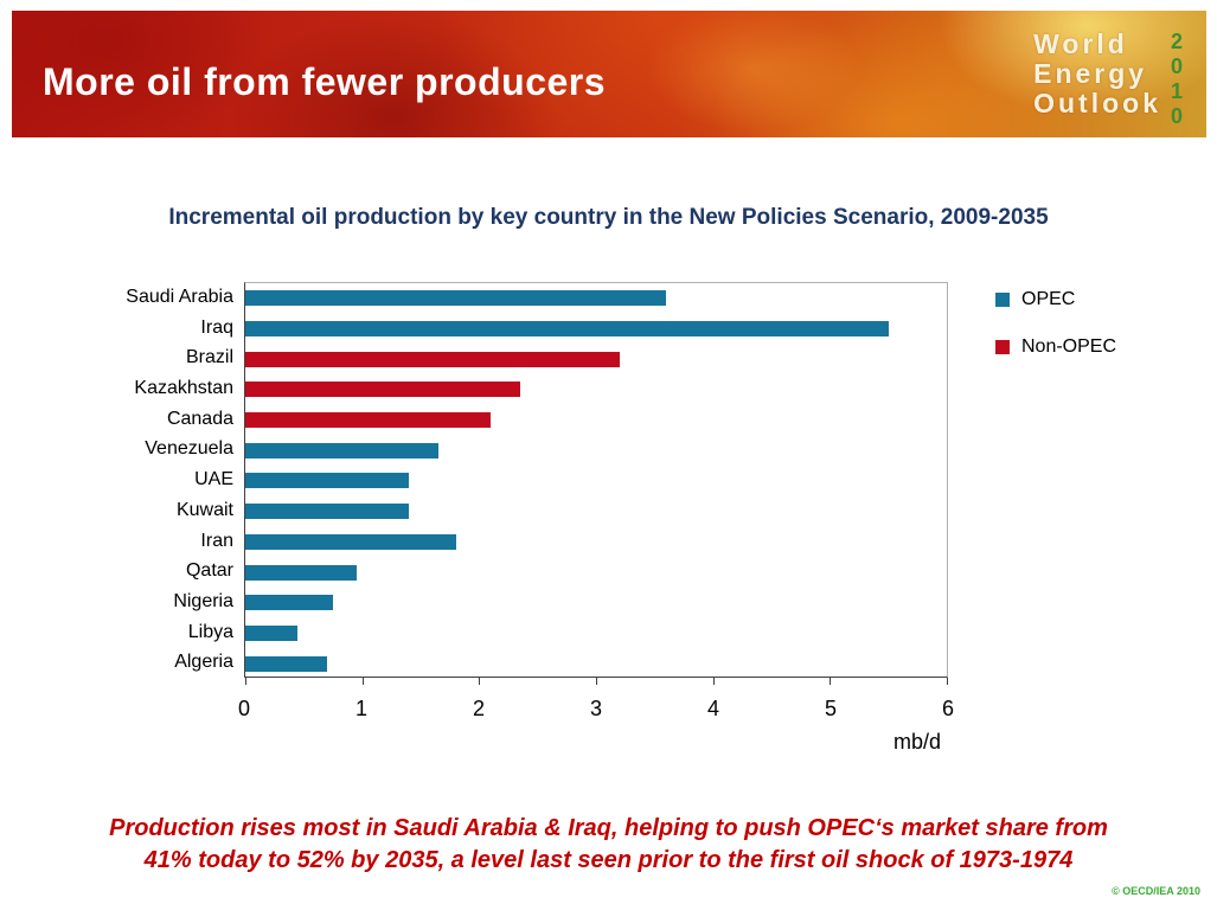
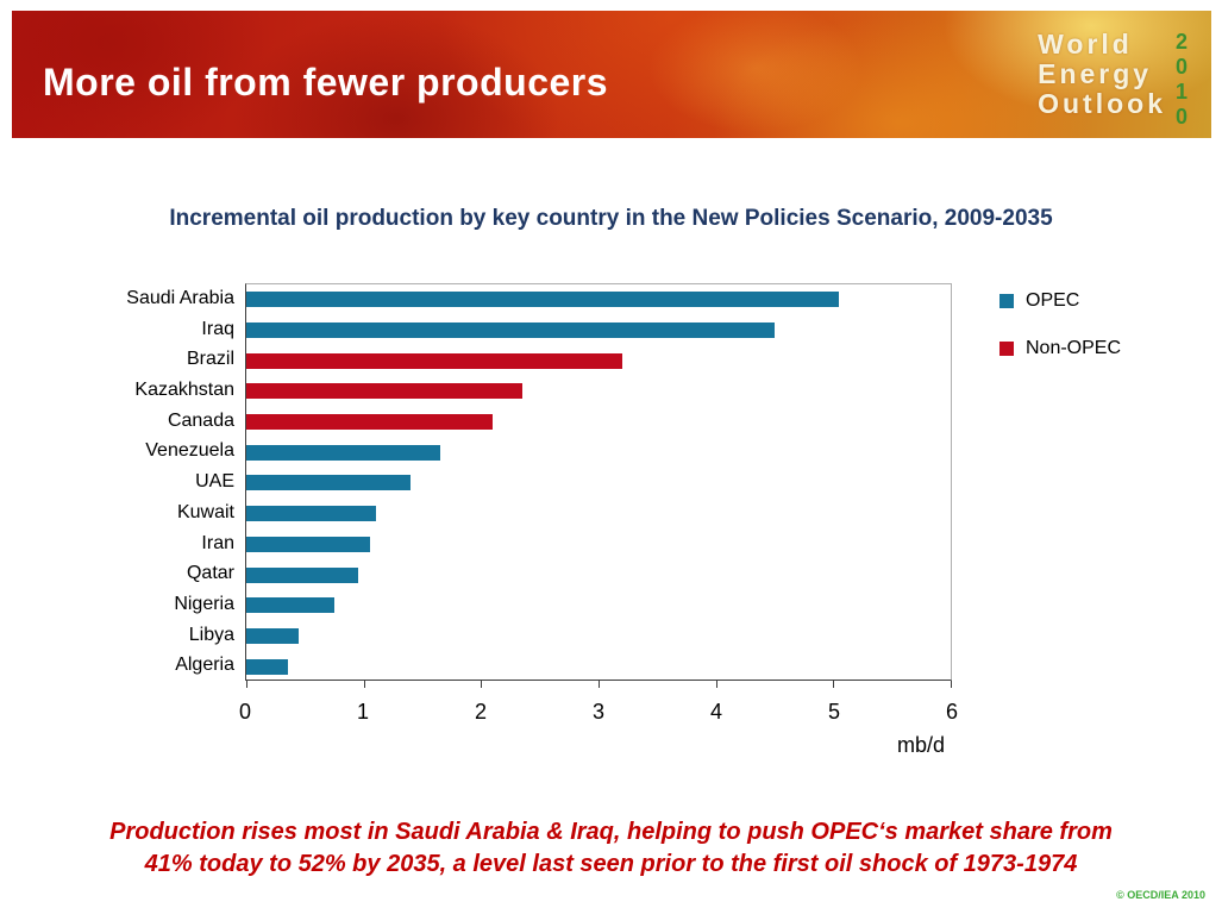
Saudi Arabia: 3.6 -> 5.0
Iraq: 5.5 -> 4.5
Kuwait: 1.4 -> 1.1
Iran: 1.8 -> 1.1
Algeria: 0.7 -> 0.3
